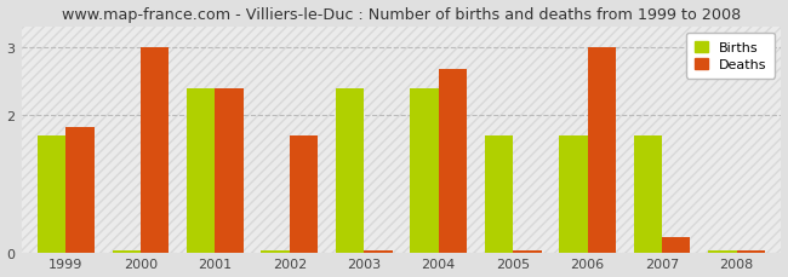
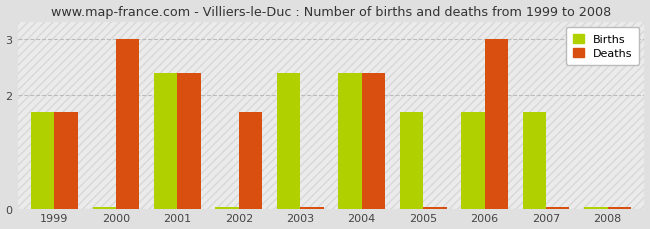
Deaths/1999: 1.82 -> 1.70
Deaths/2004: 2.68 -> 2.40
Deaths/2007: 0.22 -> 0.02
